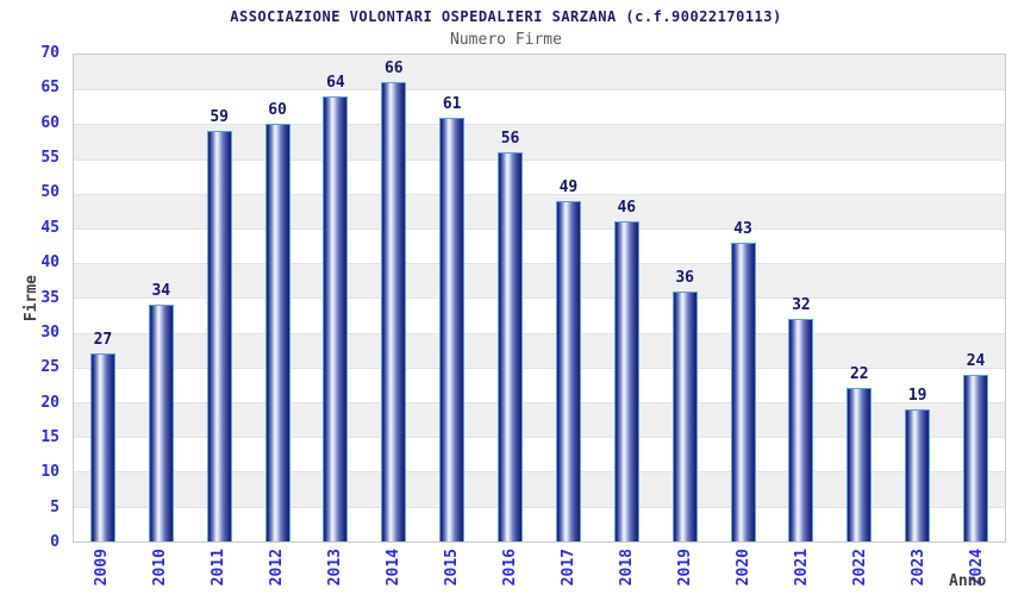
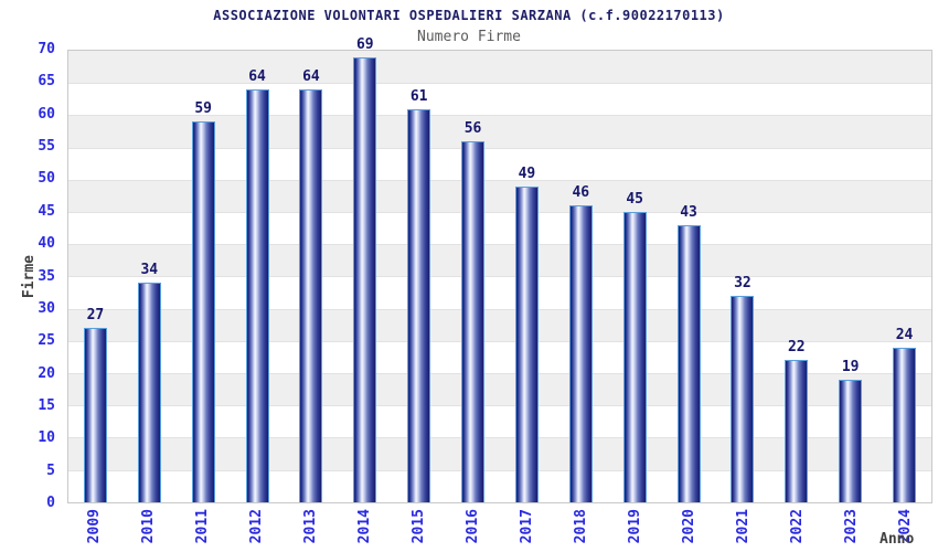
2012: 60 -> 64
2014: 66 -> 69
2019: 36 -> 45
